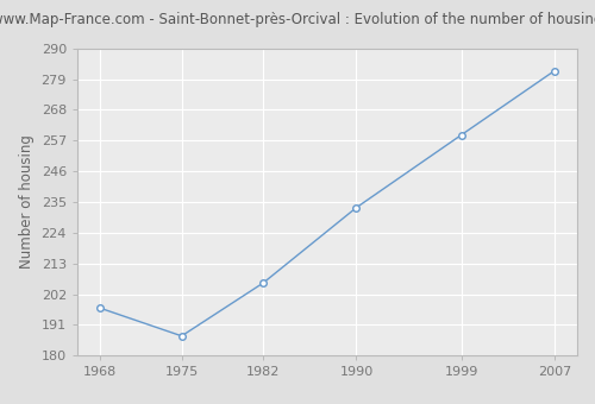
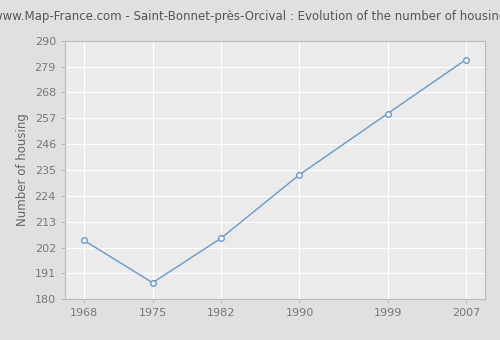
1968: 197 -> 205
